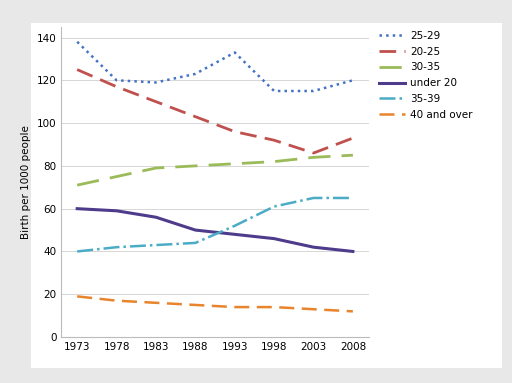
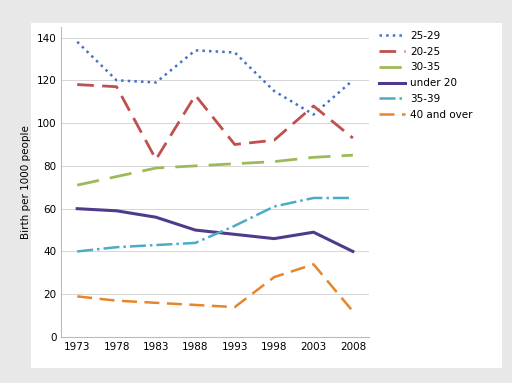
20-25/1973: 125 -> 118
20-25/1983: 110 -> 83
25-29/1988: 123 -> 134
20-25/1988: 103 -> 113
20-25/1993: 96 -> 90
40 and over/1998: 14 -> 28
25-29/2003: 115 -> 104
20-25/2003: 86 -> 108
under 20/2003: 42 -> 49
40 and over/2003: 13 -> 34
